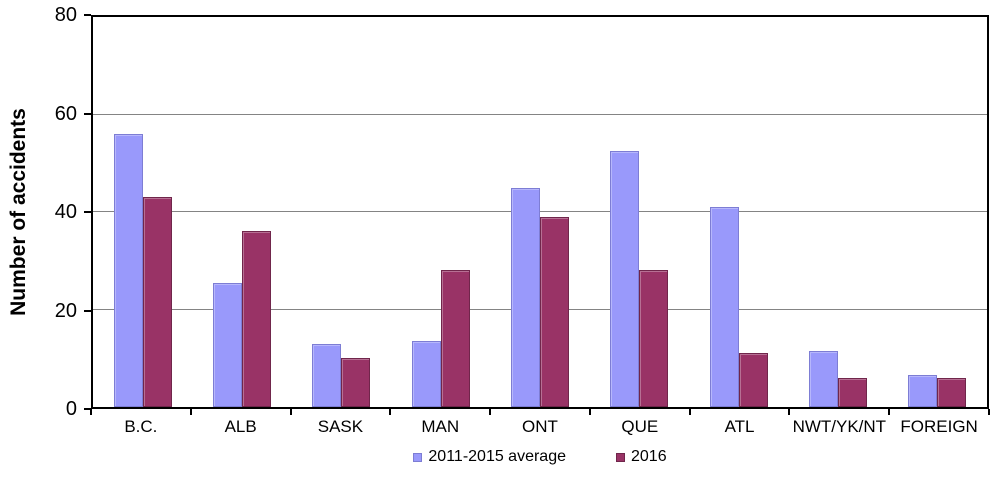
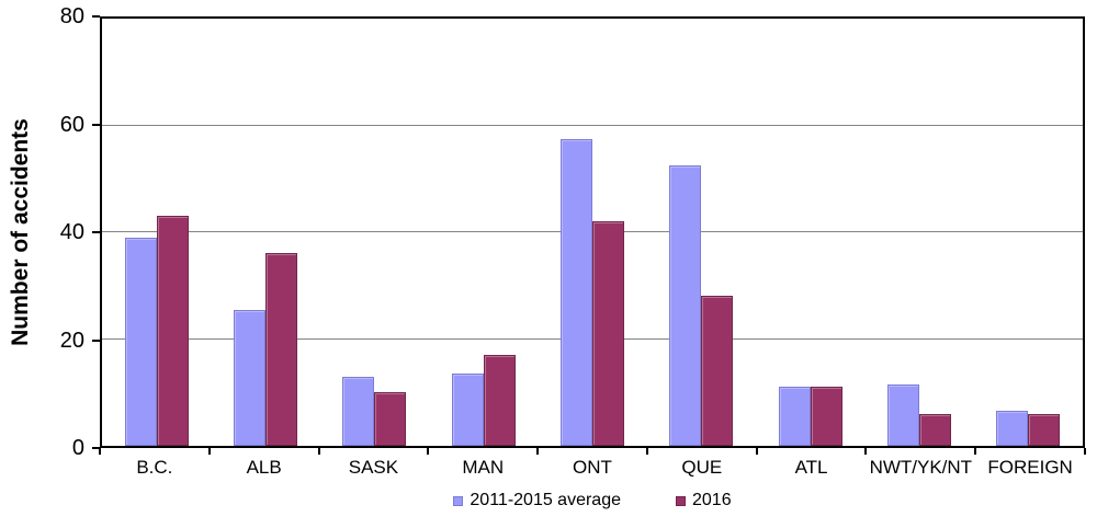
2011-2015 average/B.C.: 56 -> 39
2016/MAN: 28 -> 17
2011-2015 average/ONT: 45 -> 58
2016/ONT: 39 -> 42
2011-2015 average/ATL: 41 -> 11
